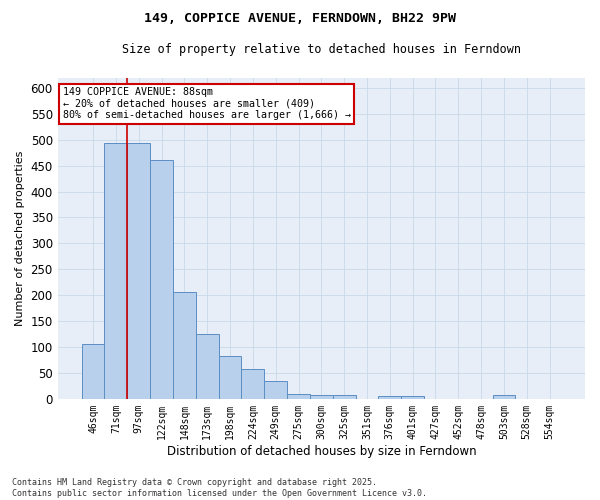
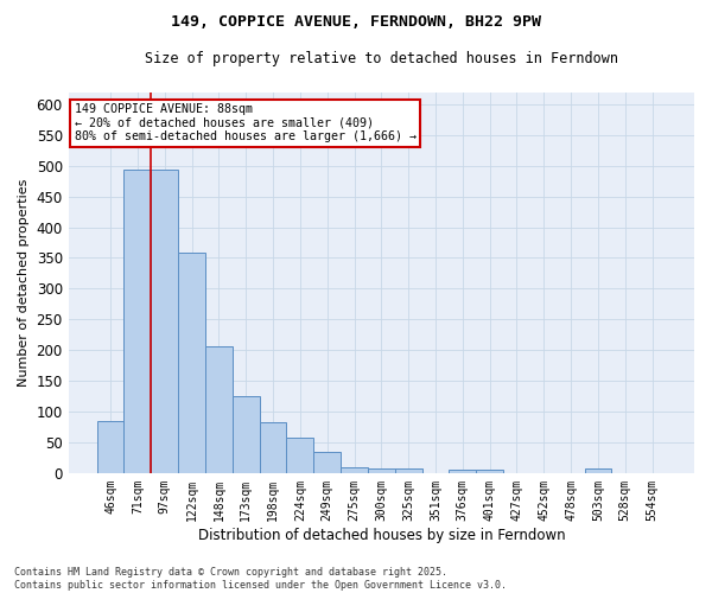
46sqm: 106 -> 84
122sqm: 461 -> 358
